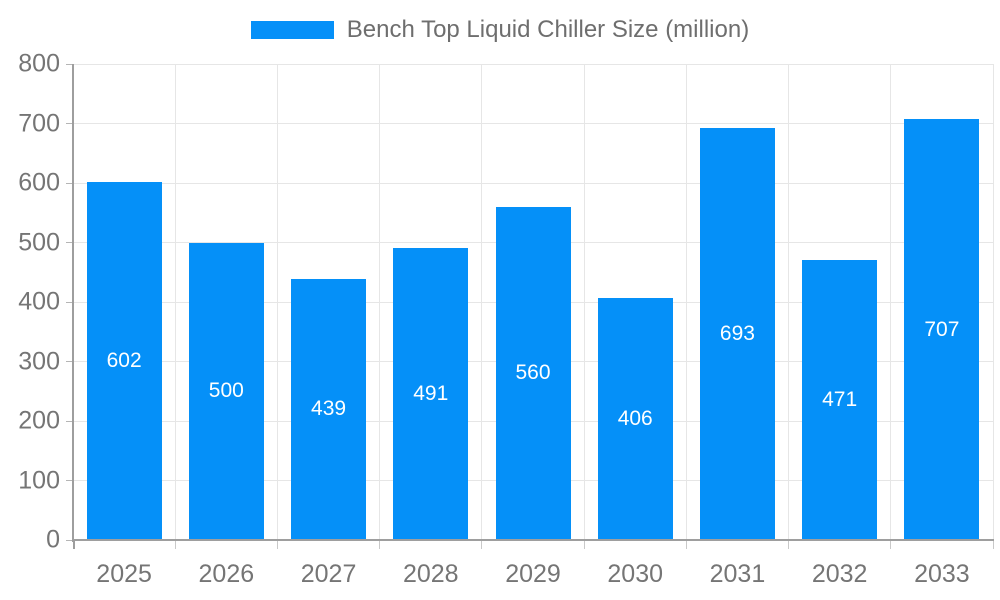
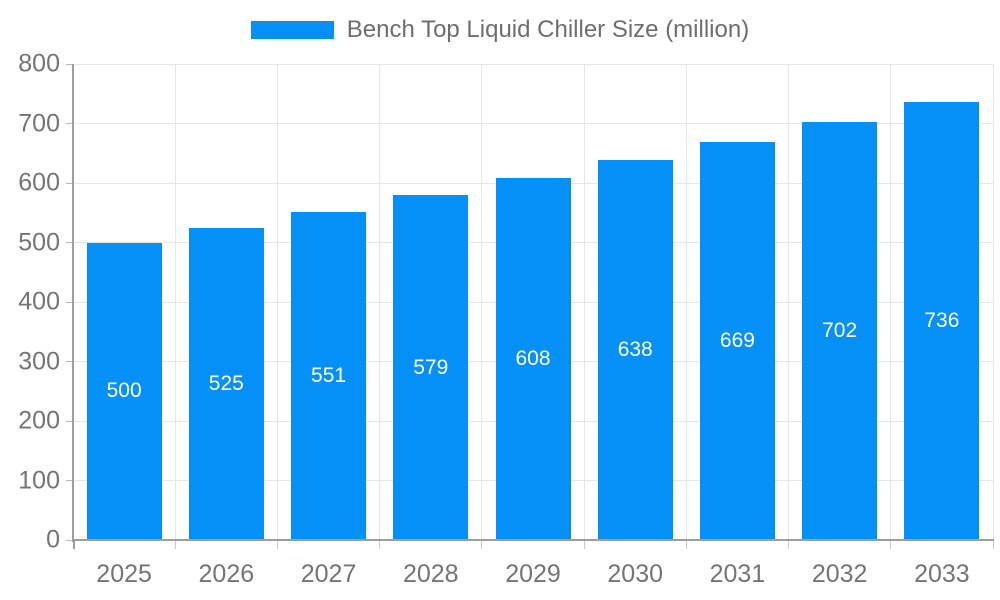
2025: 602 -> 500
2026: 500 -> 525
2027: 439 -> 551
2028: 491 -> 579
2029: 560 -> 608
2030: 406 -> 638
2031: 693 -> 669
2032: 471 -> 702
2033: 707 -> 736
